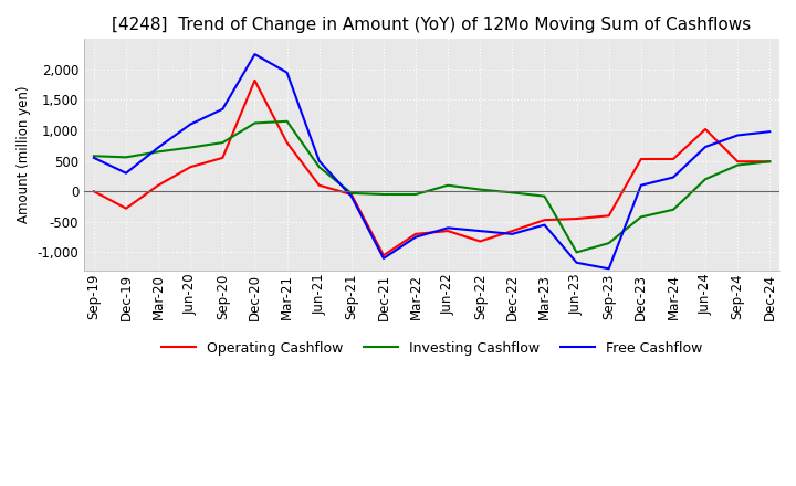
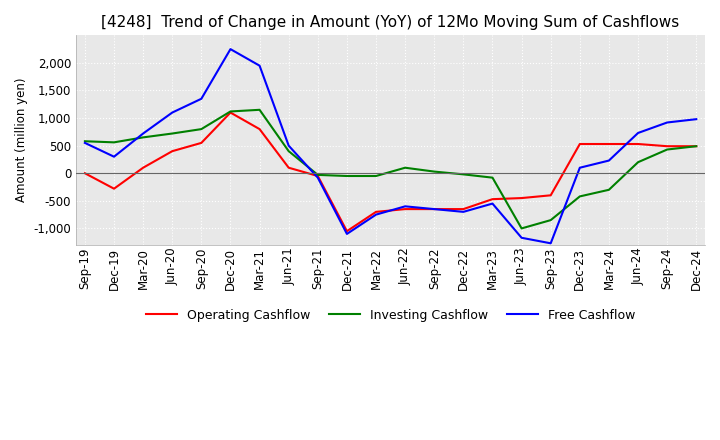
Operating Cashflow/Dec-20: 1,820 -> 1,100
Operating Cashflow/Sep-22: -820 -> -650
Operating Cashflow/Jun-24: 1,020 -> 530
